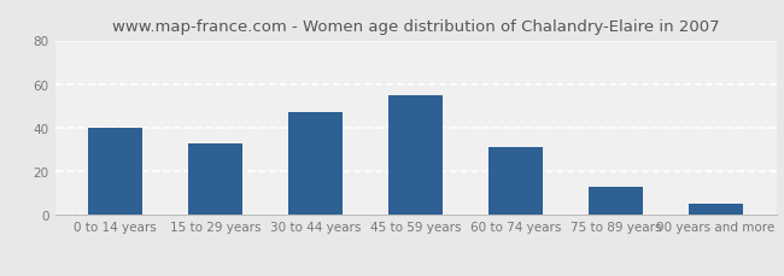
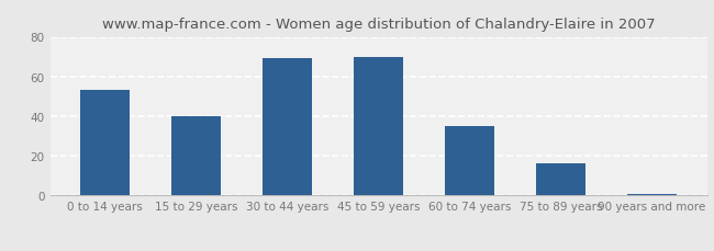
0 to 14 years: 40 -> 53
15 to 29 years: 33 -> 40
30 to 44 years: 47 -> 69
45 to 59 years: 55 -> 70
60 to 74 years: 31 -> 35
75 to 89 years: 13 -> 16
90 years and more: 5 -> 1
